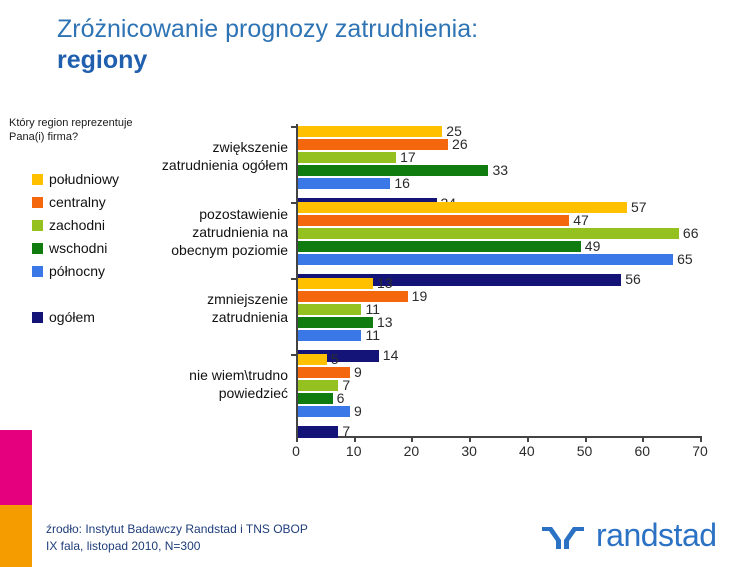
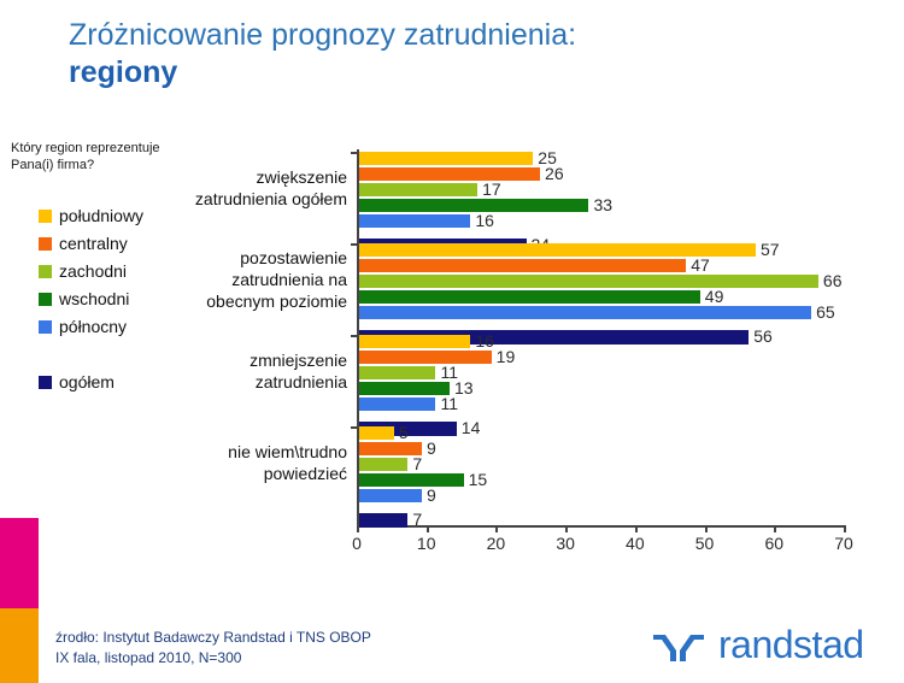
południowy/zmniejszenie zatrudnienia: 13 -> 16
wschodni/nie wiem\trudno powiedzieć: 6 -> 15
